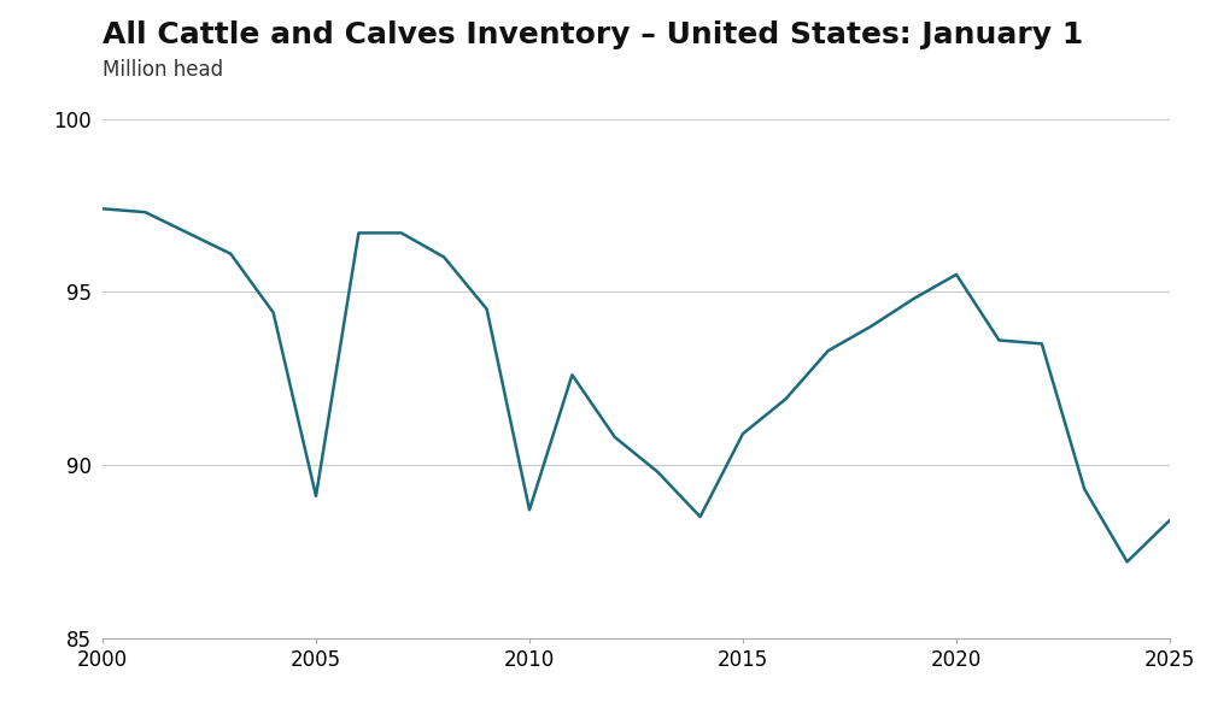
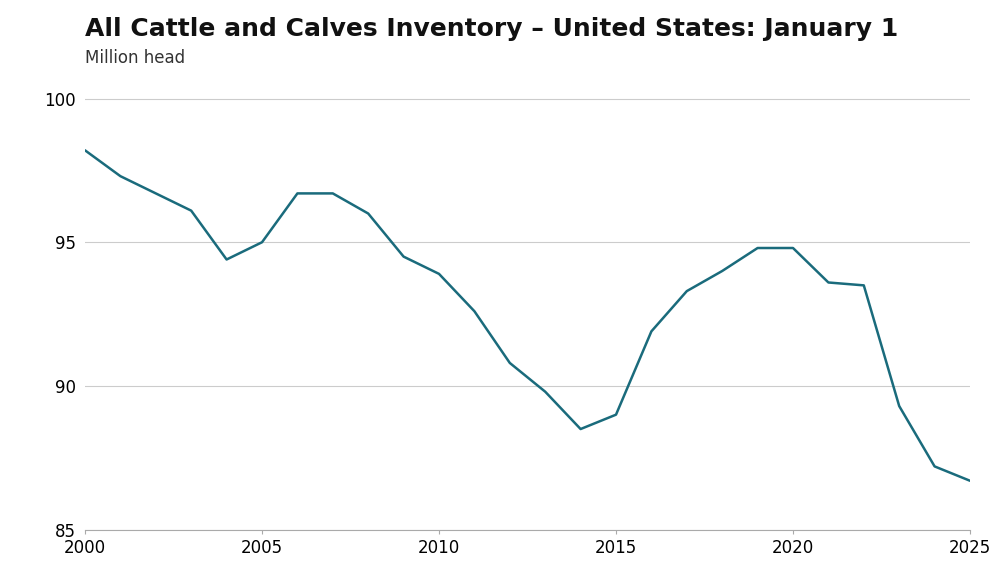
2000: 97.4 -> 98.2
2005: 89.1 -> 95.0
2010: 88.7 -> 93.9
2015: 90.9 -> 89.0
2020: 95.5 -> 94.8
2025: 88.4 -> 86.7
